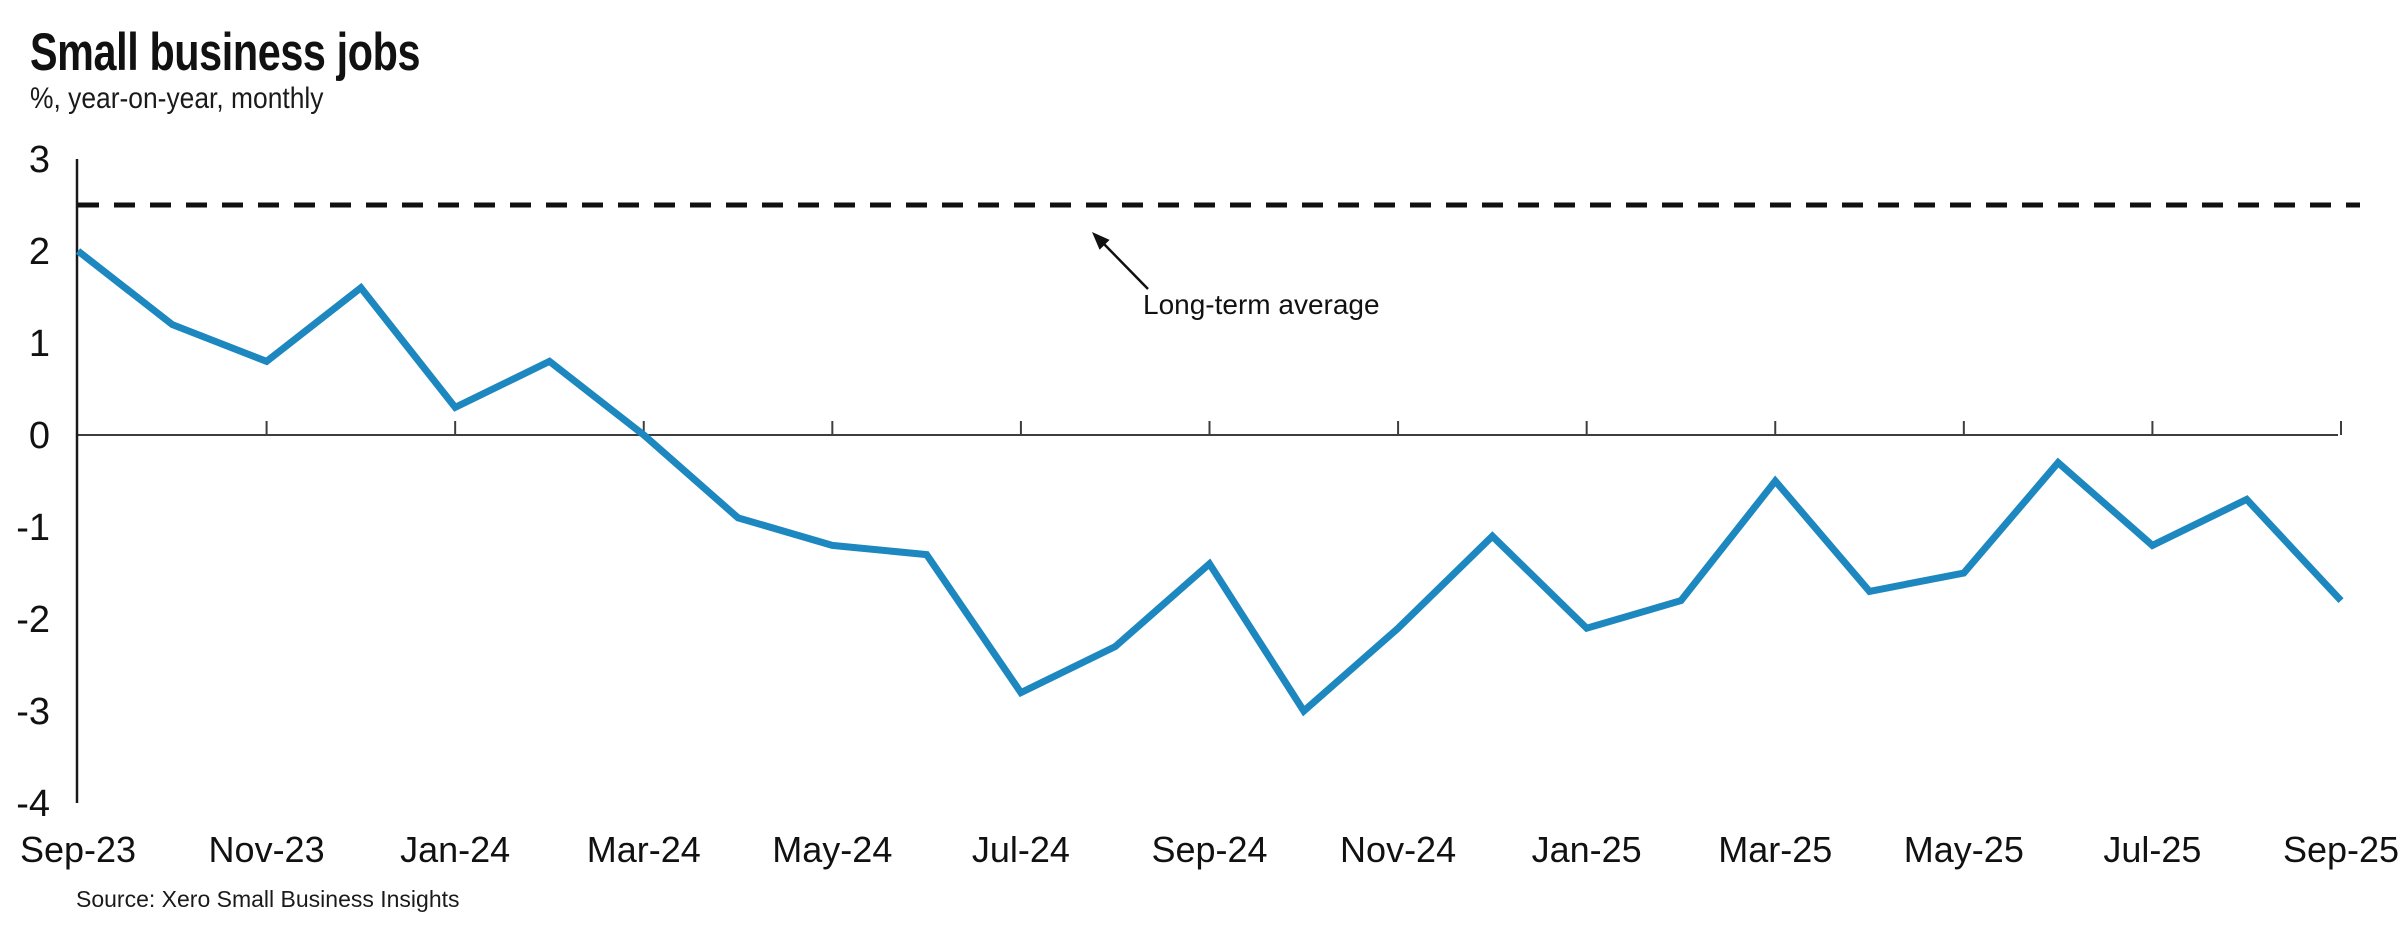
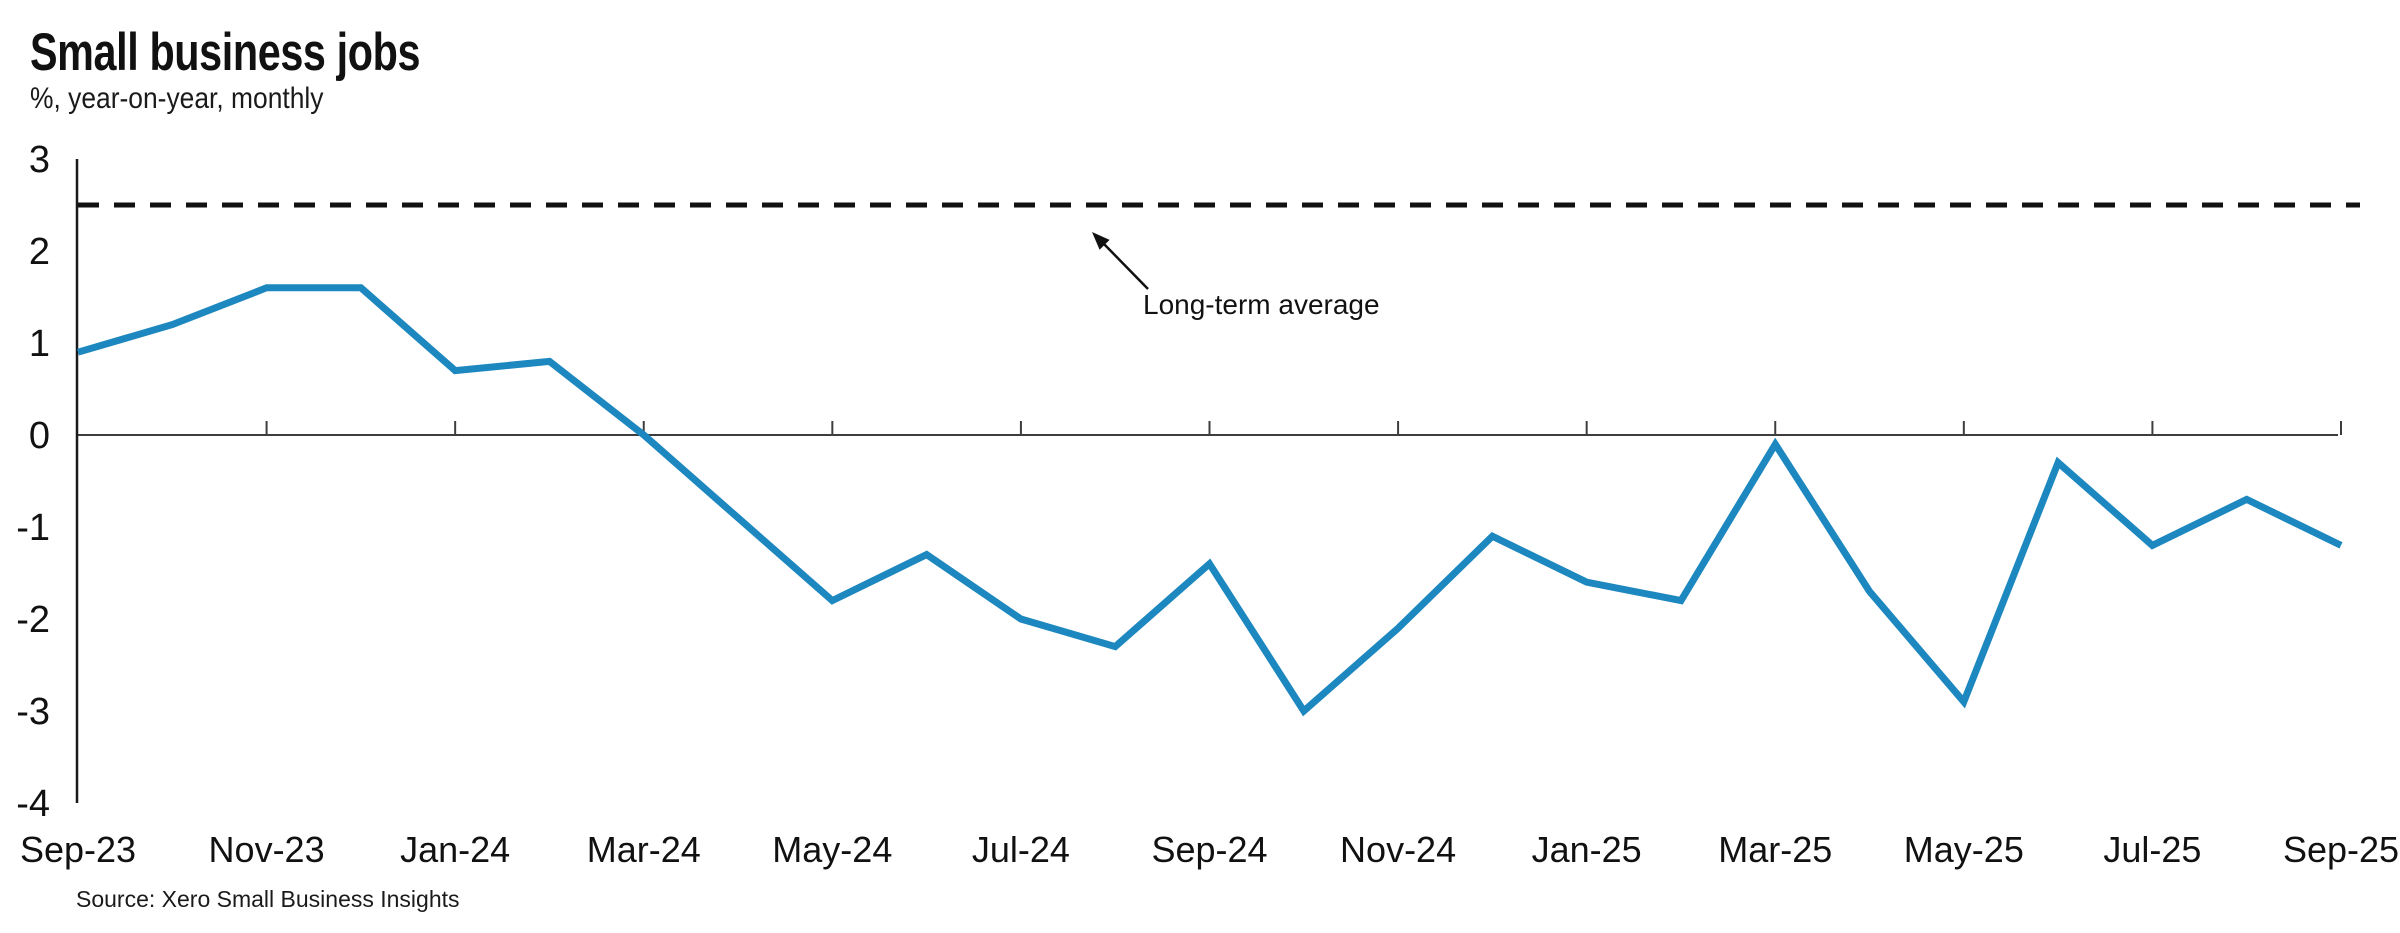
Sep-23: 2.0 -> 0.9
Nov-23: 0.8 -> 1.6
Jan-24: 0.3 -> 0.7
May-24: -1.2 -> -1.8
Jul-24: -2.8 -> -2.0
Jan-25: -2.1 -> -1.6
Mar-25: -0.5 -> -0.1
May-25: -1.5 -> -2.9
Sep-25: -1.8 -> -1.2
